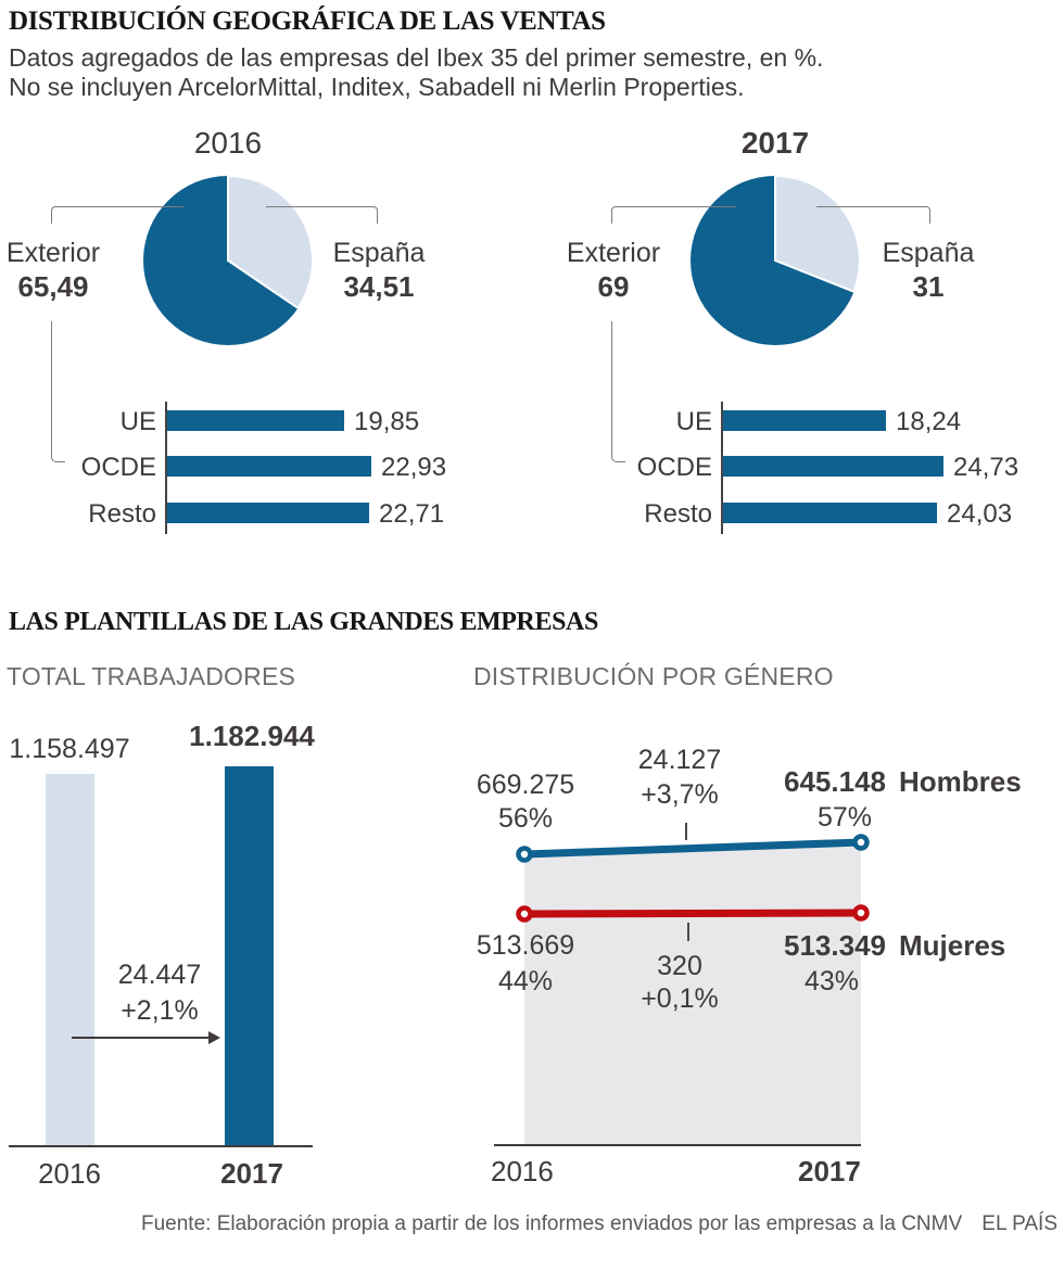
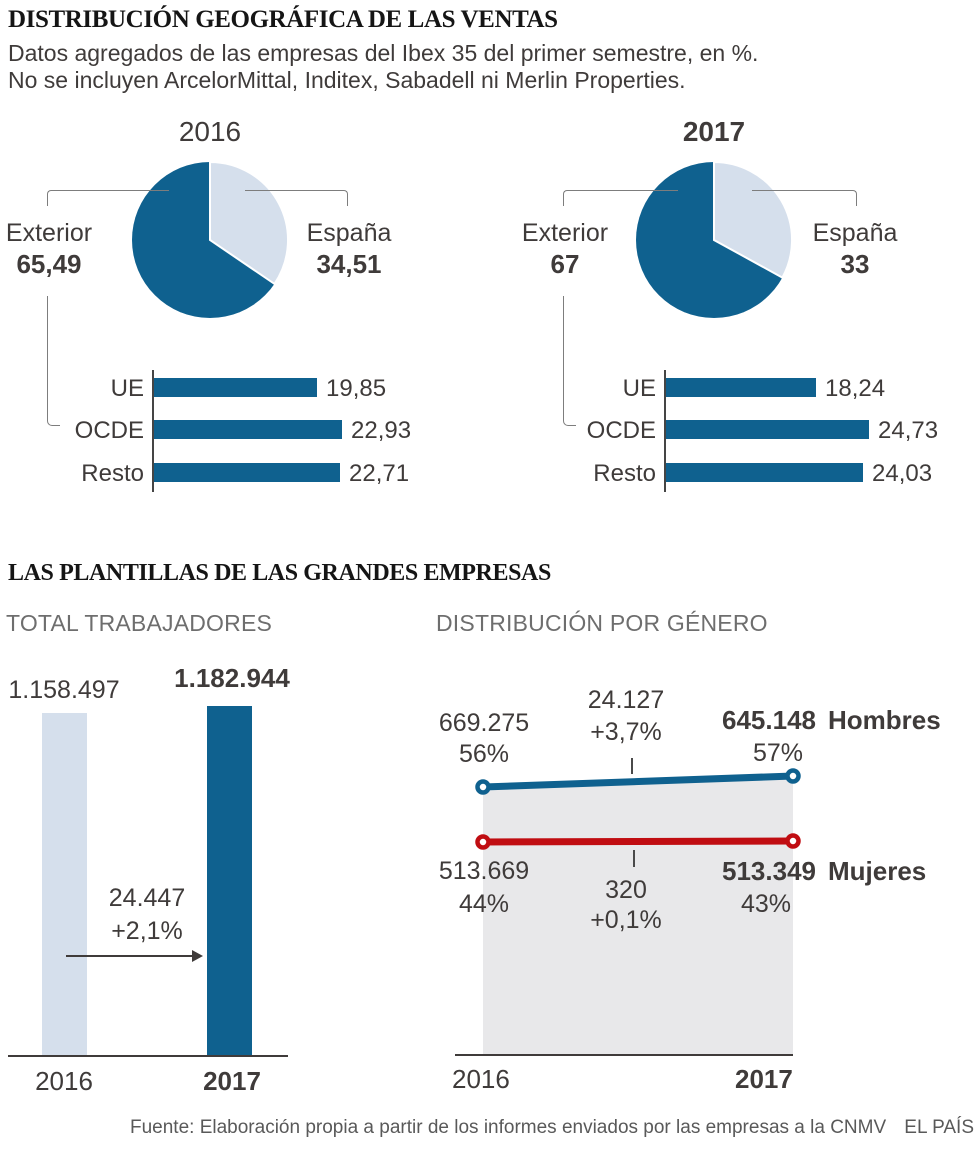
2017/Exterior: 69 -> 67
2017/España: 31 -> 33
